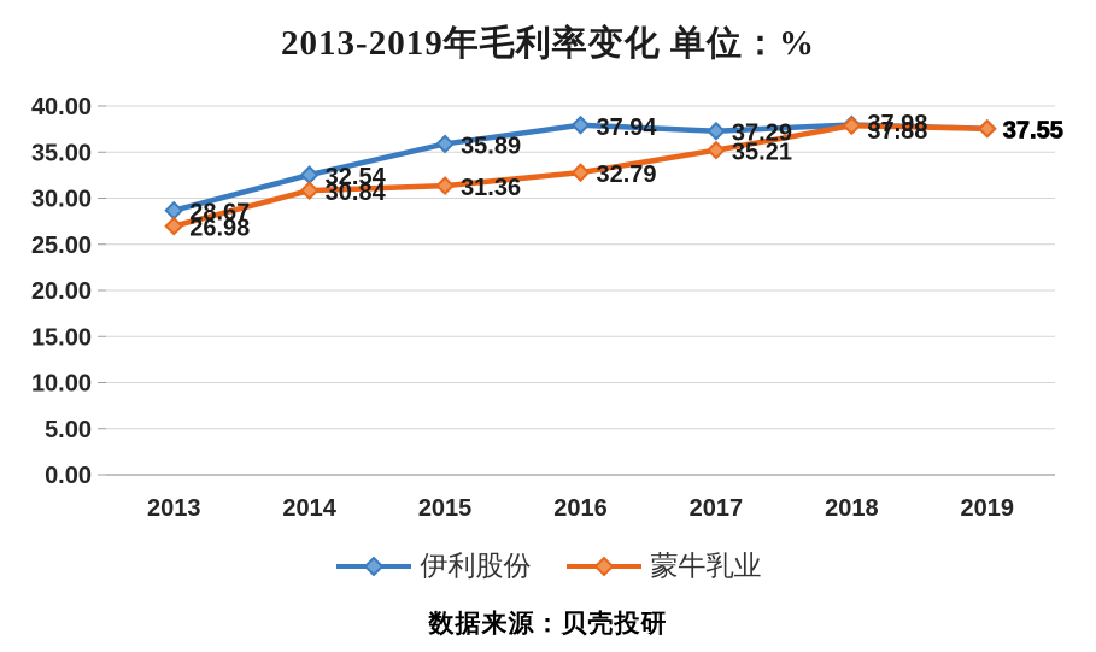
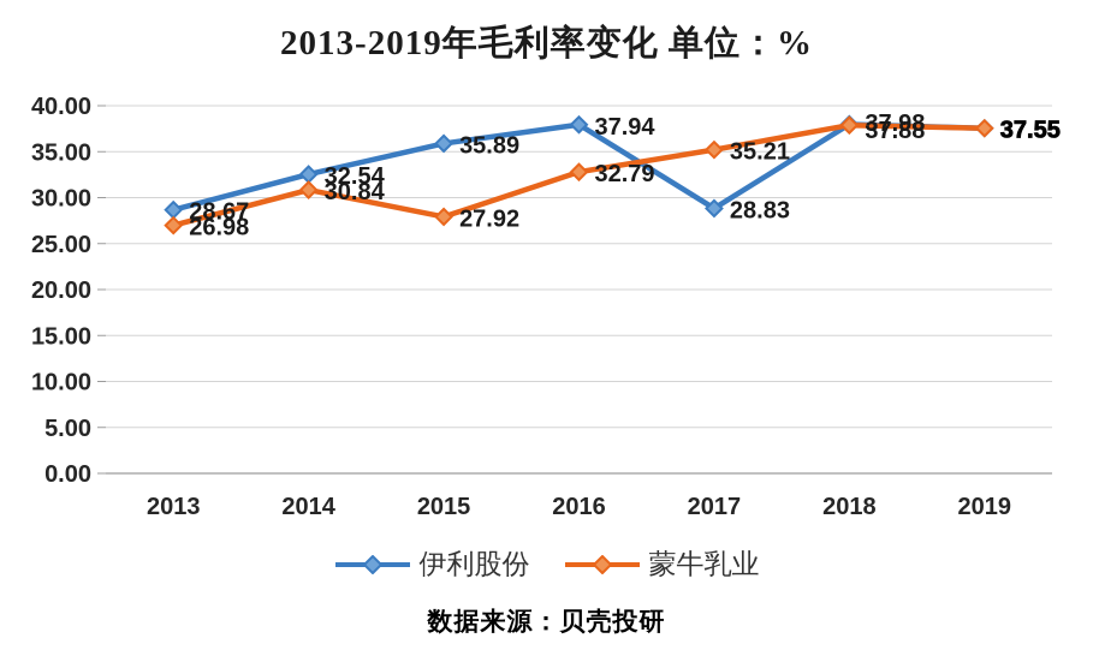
蒙牛乳业/2015: 31.36 -> 27.92
伊利股份/2017: 37.29 -> 28.83
